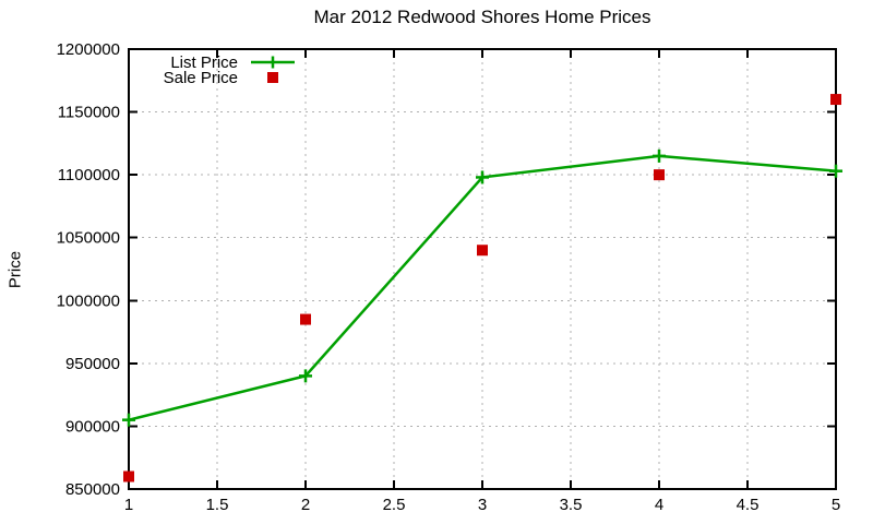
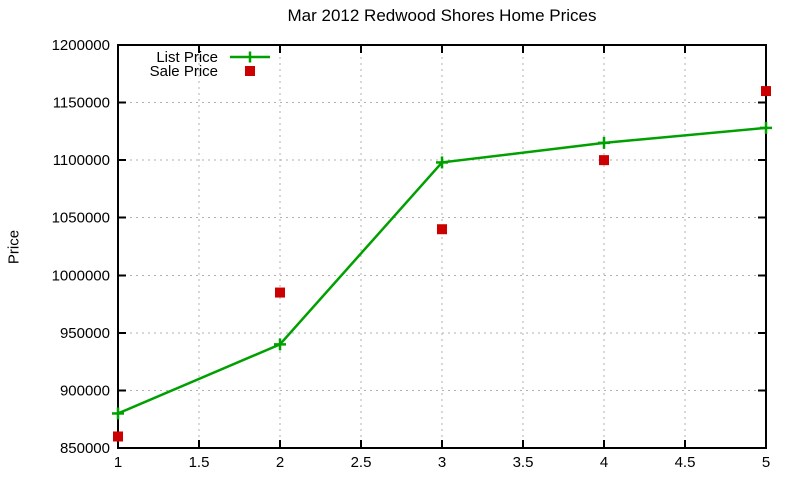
List Price/1: 905000 -> 880000
List Price/5: 1103000 -> 1128000
